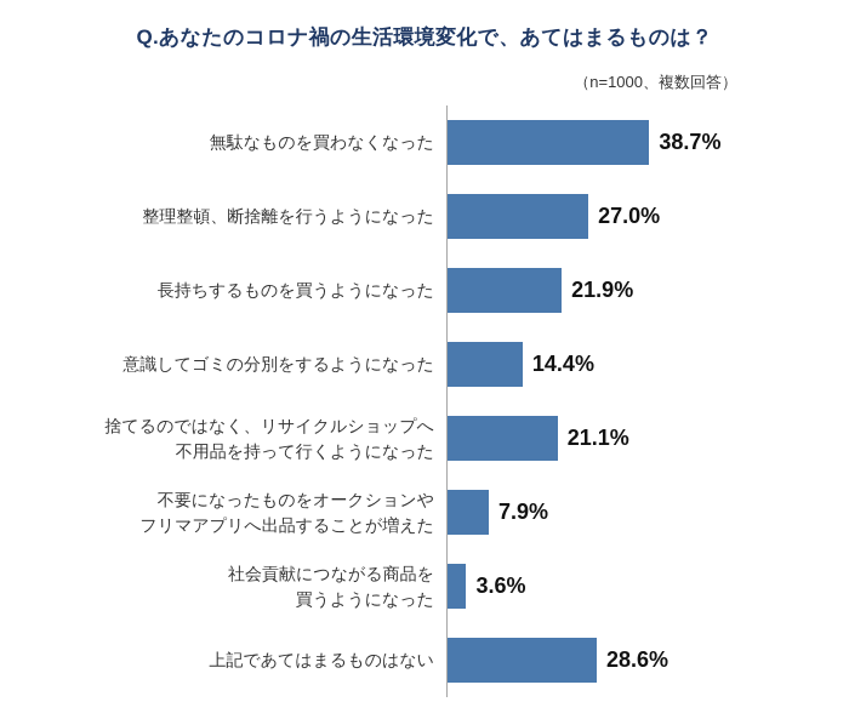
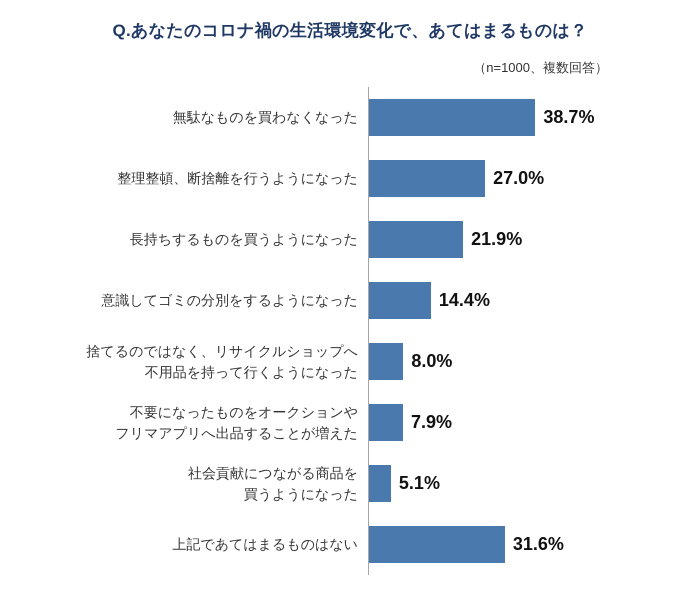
捨てるのではなく、リサイクルショップへ 不用品を持って行くようになった: 21.1% -> 8.0%
社会貢献につながる商品を 買うようになった: 3.6% -> 5.1%
上記であてはまるものはない: 28.6% -> 31.6%
